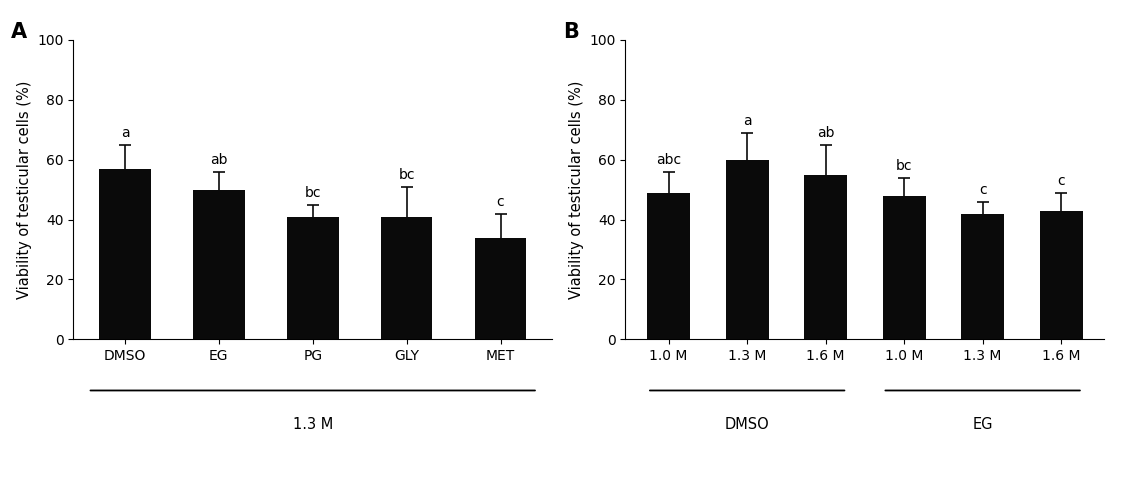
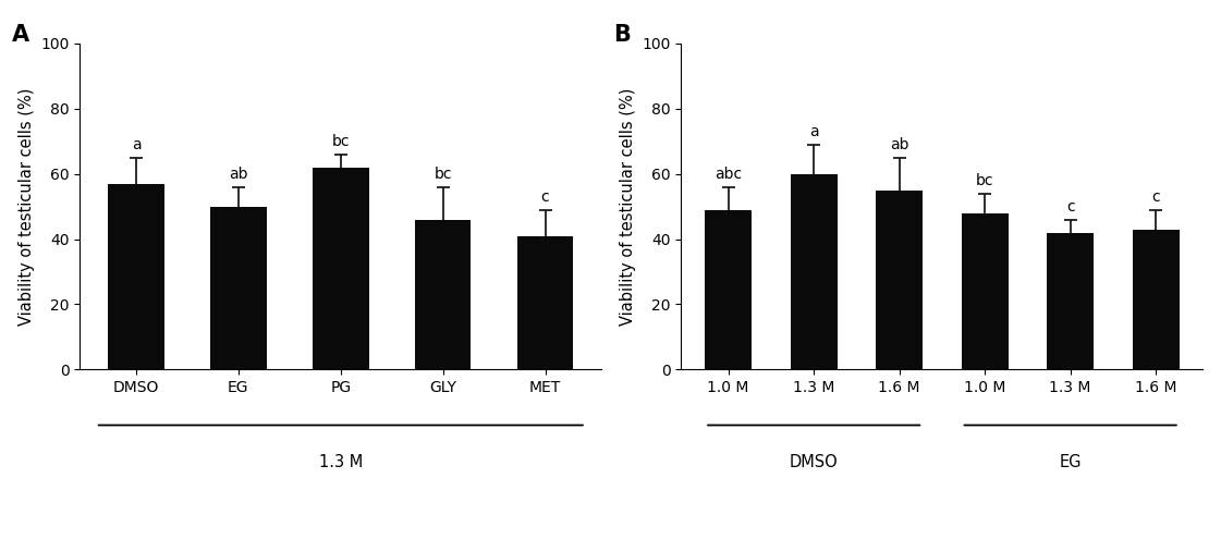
PG: 41 -> 62
GLY: 41 -> 46
MET: 34 -> 41
